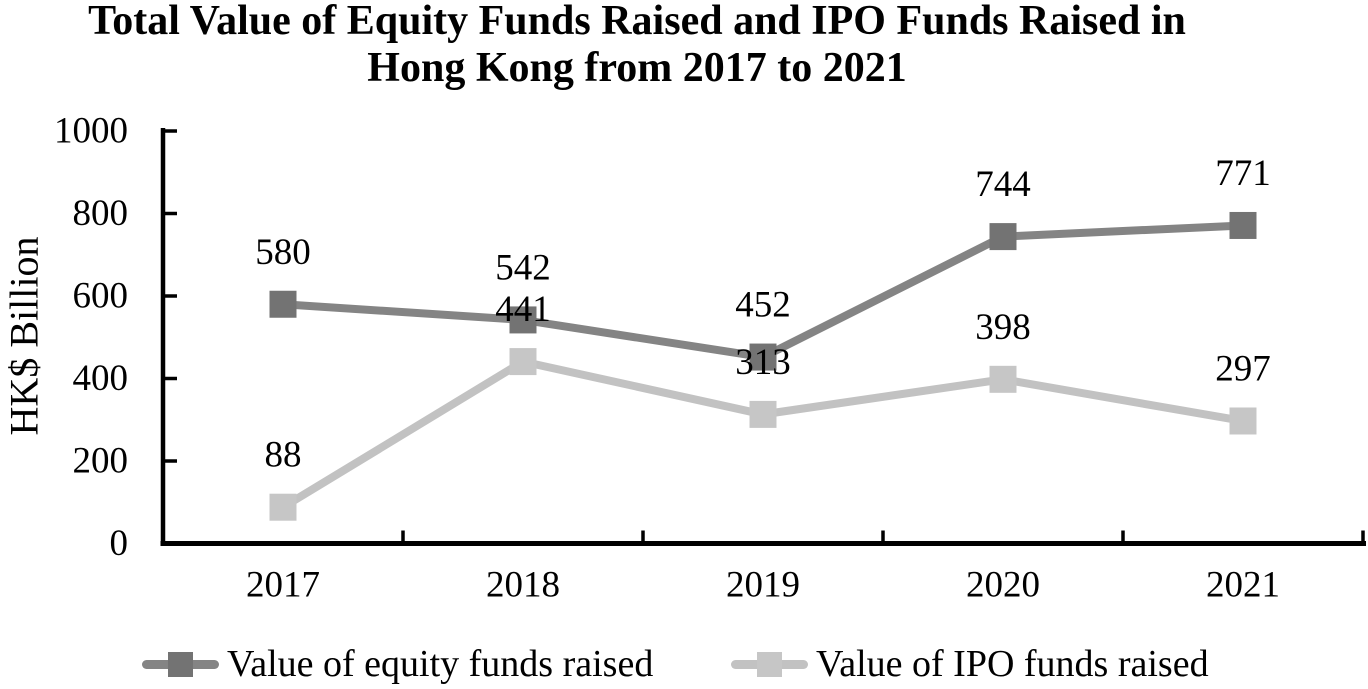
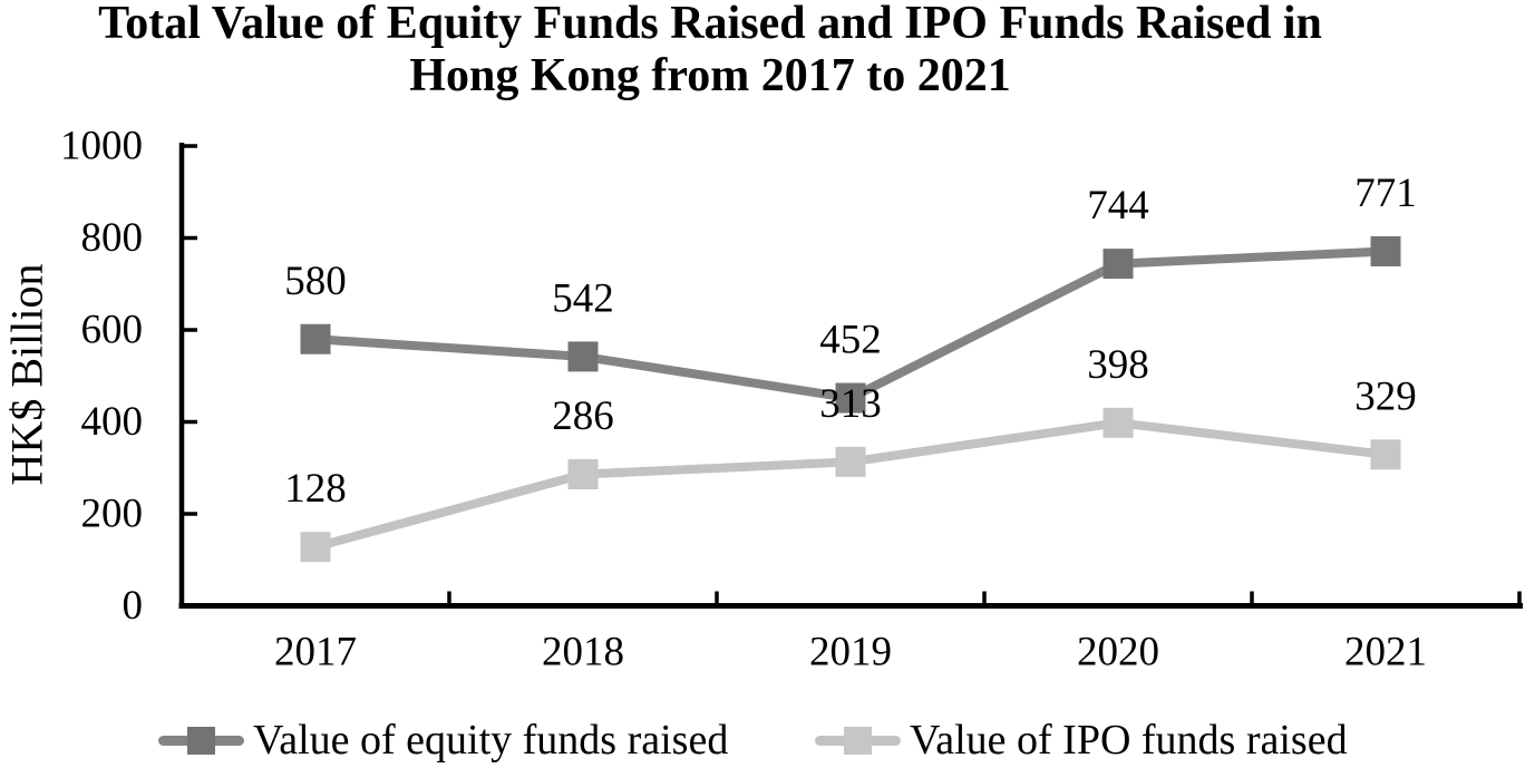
Value of IPO funds raised/2017: 88 -> 128
Value of IPO funds raised/2018: 441 -> 286
Value of IPO funds raised/2021: 297 -> 329
